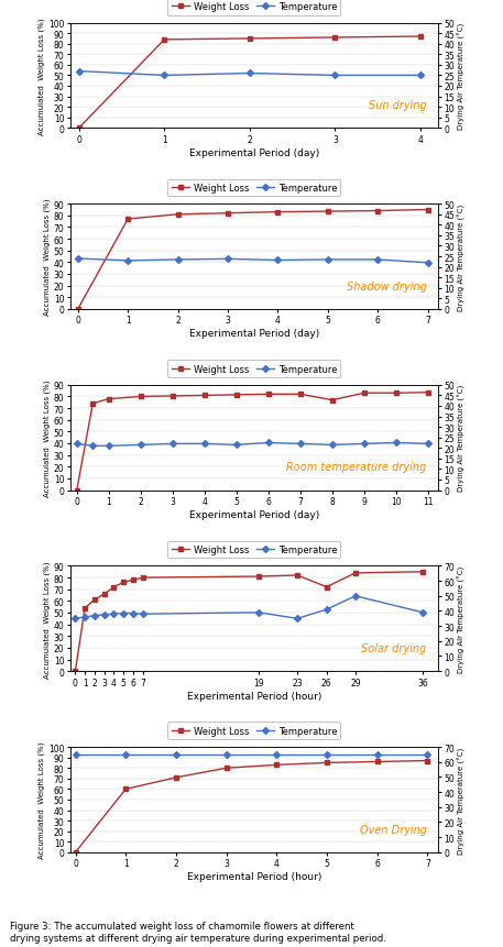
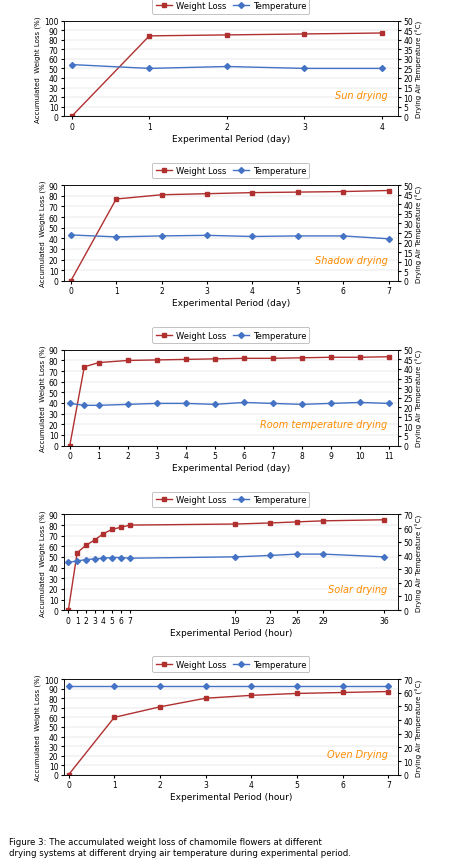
Weight Loss/8: 77 -> 82
Temperature/23: 35 -> 40
Weight Loss/26: 72 -> 83
Temperature/29: 50 -> 41
